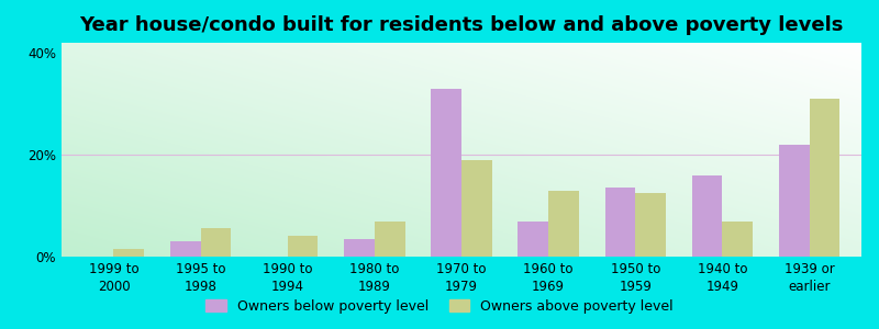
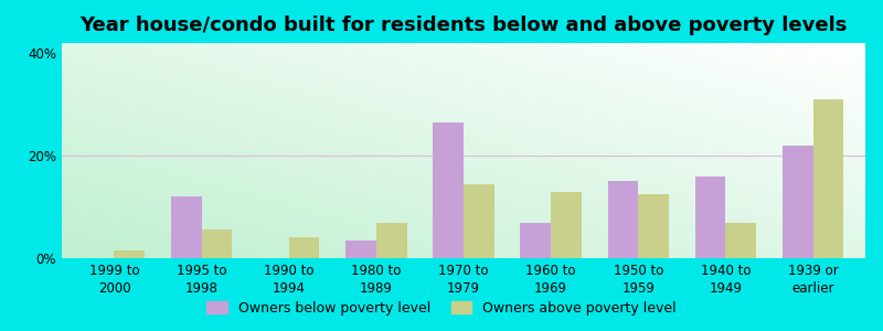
Owners below poverty level/1995 to 1998: 3.0% -> 12.0%
Owners below poverty level/1970 to 1979: 33.0% -> 26.5%
Owners above poverty level/1970 to 1979: 19.0% -> 14.5%
Owners below poverty level/1950 to 1959: 13.5% -> 15.0%
